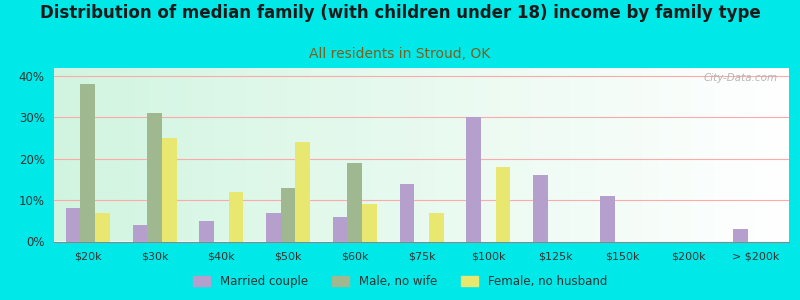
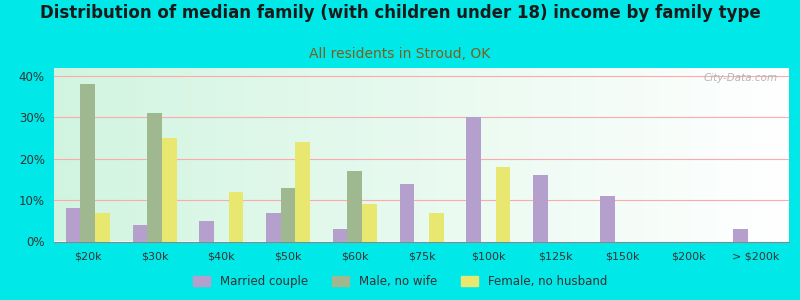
Married couple/$60k: 6% -> 3%
Male, no wife/$60k: 19% -> 17%
